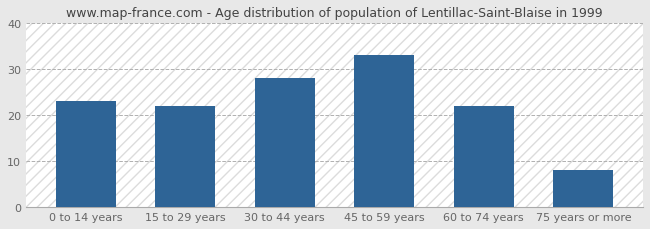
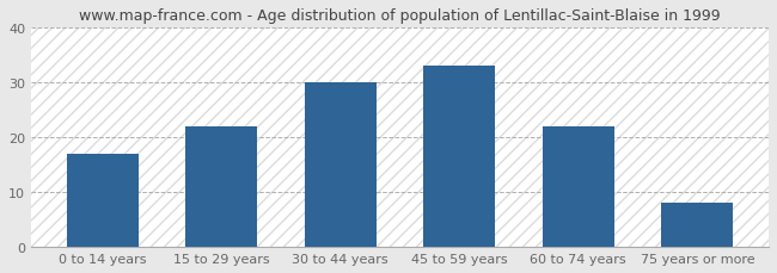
0 to 14 years: 23 -> 17
30 to 44 years: 28 -> 30
